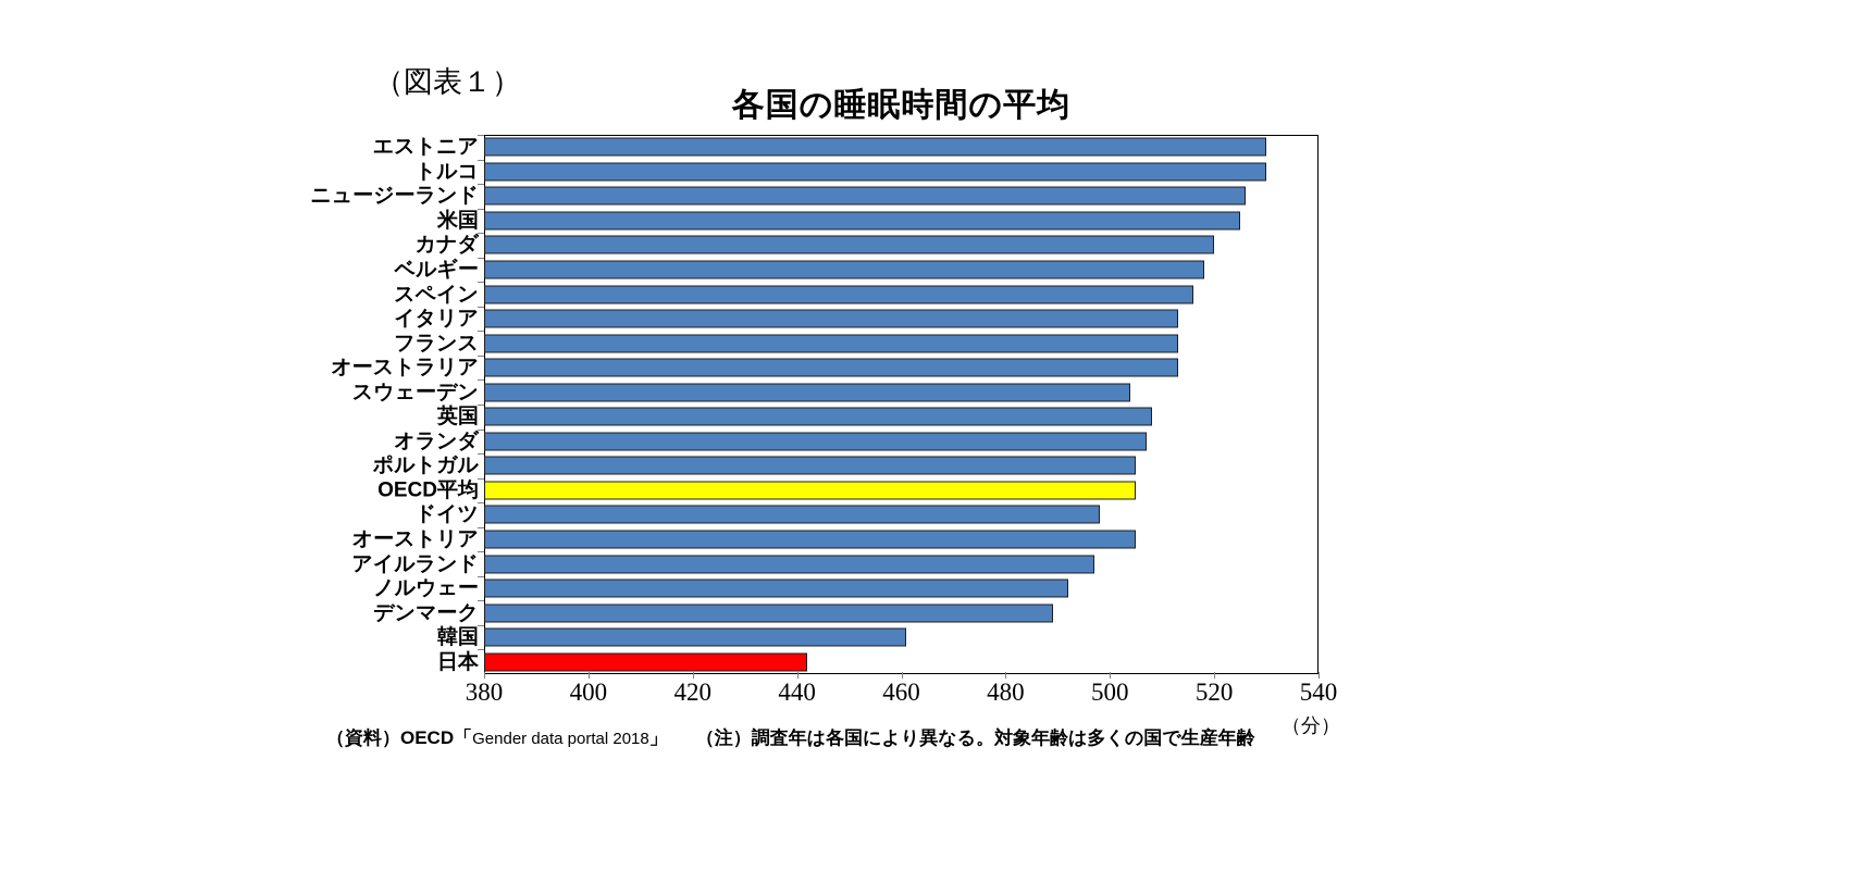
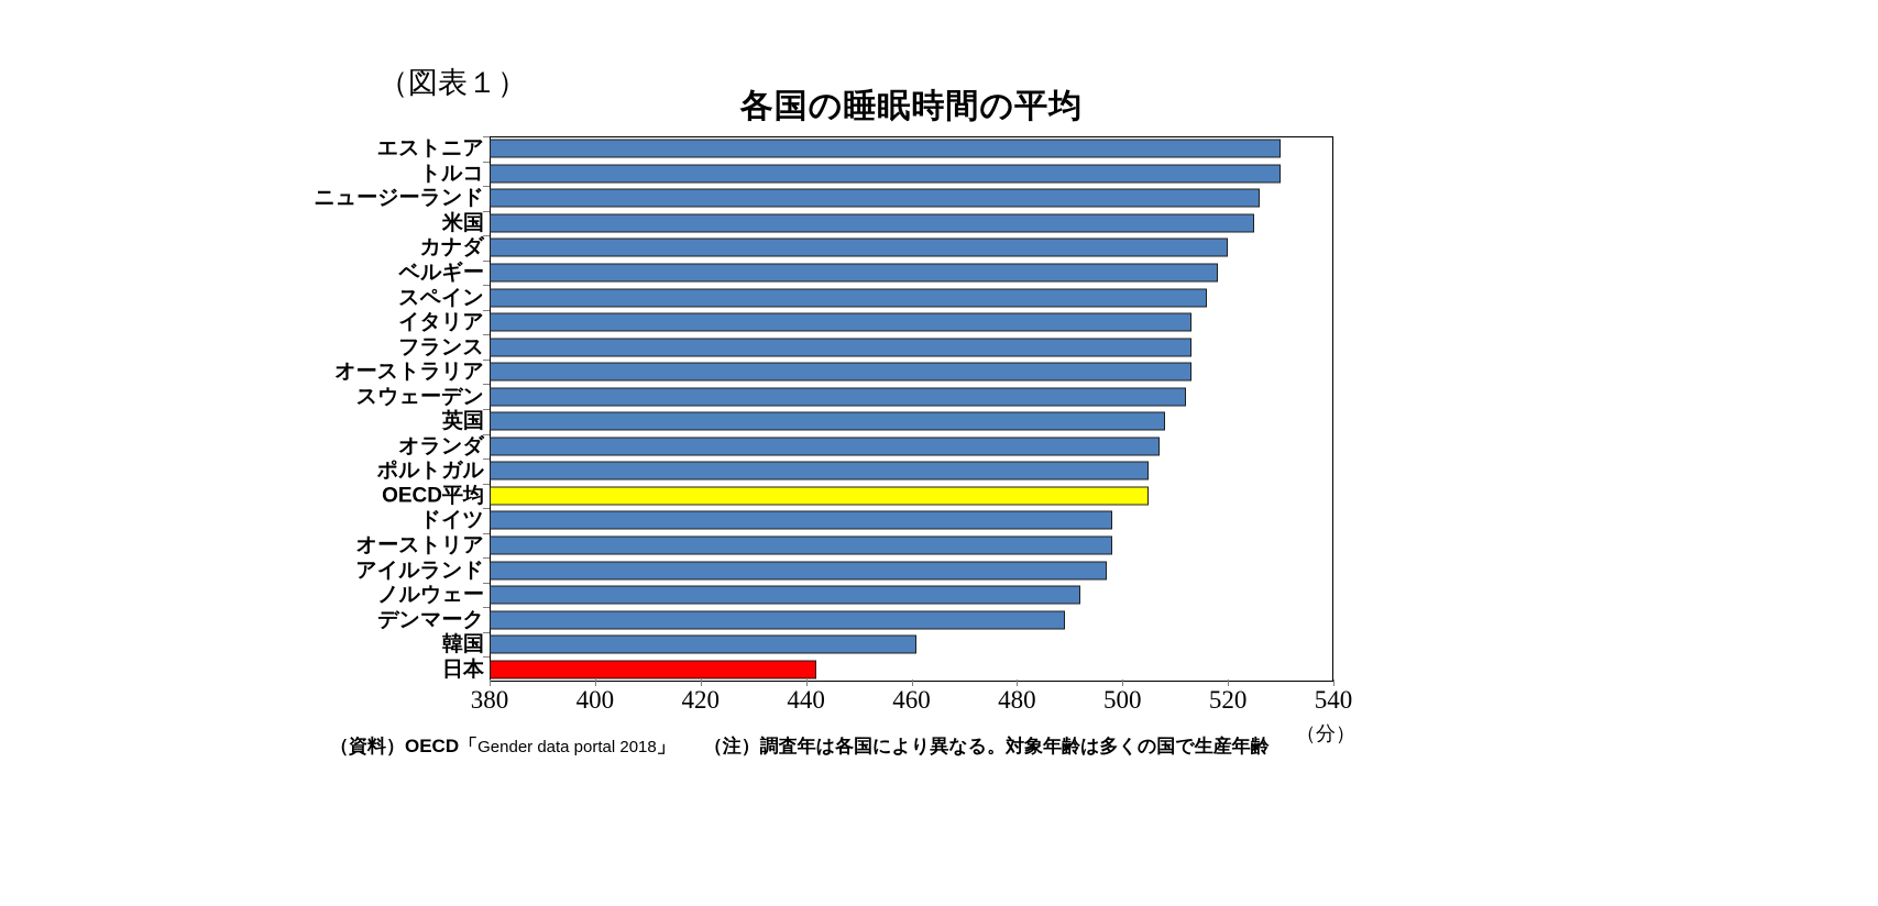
スウェーデン: 504 -> 512
オーストリア: 505 -> 498
